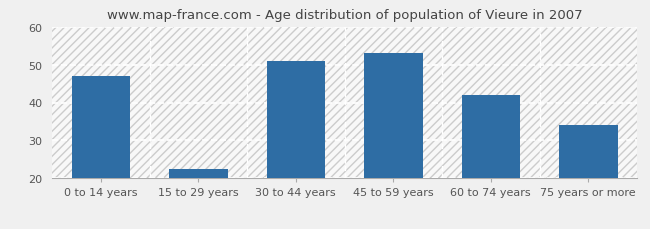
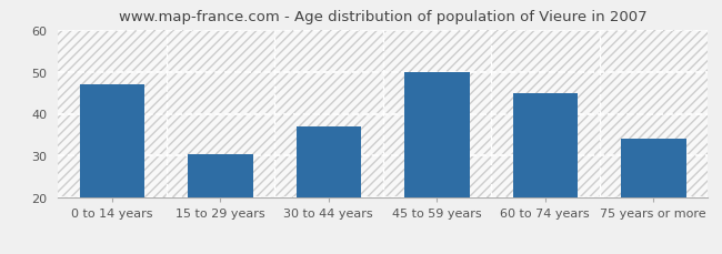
15 to 29 years: 22.5 -> 30.5
30 to 44 years: 51.0 -> 37.0
45 to 59 years: 53.0 -> 50.0
60 to 74 years: 42.0 -> 45.0
